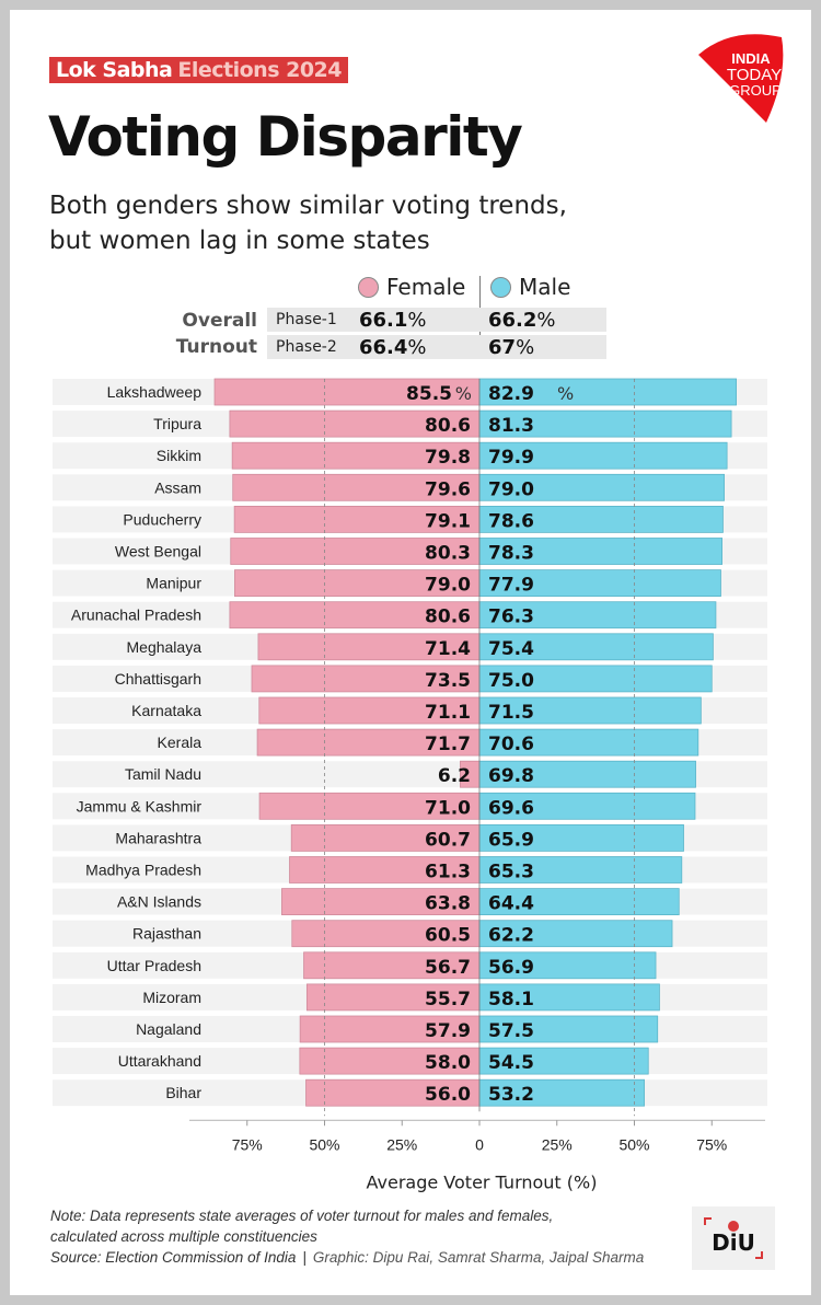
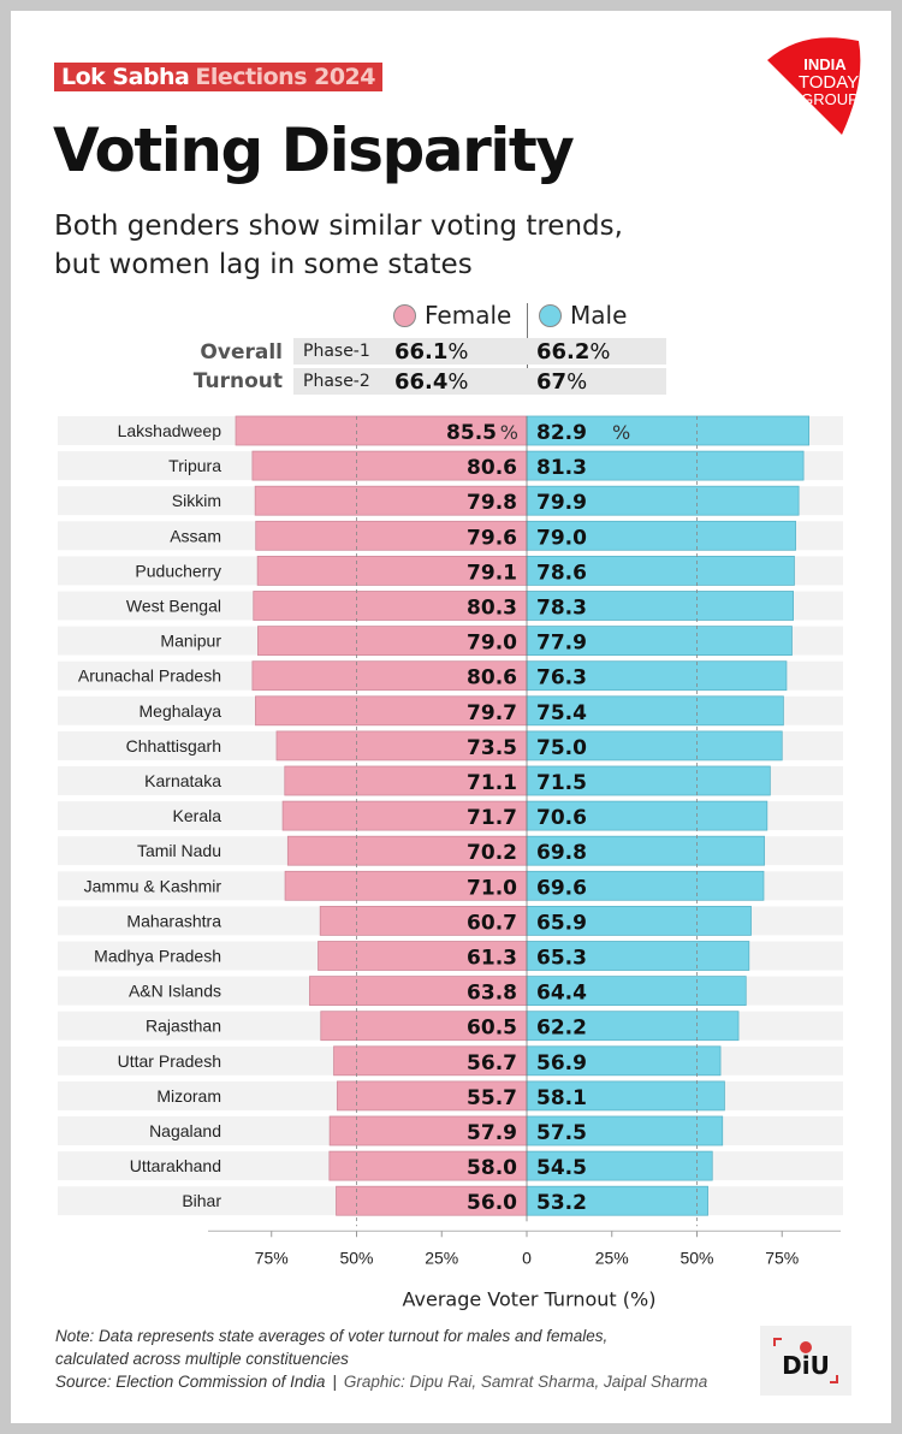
Female/Meghalaya: 71.4 -> 79.7
Female/Tamil Nadu: 6.2 -> 70.2
